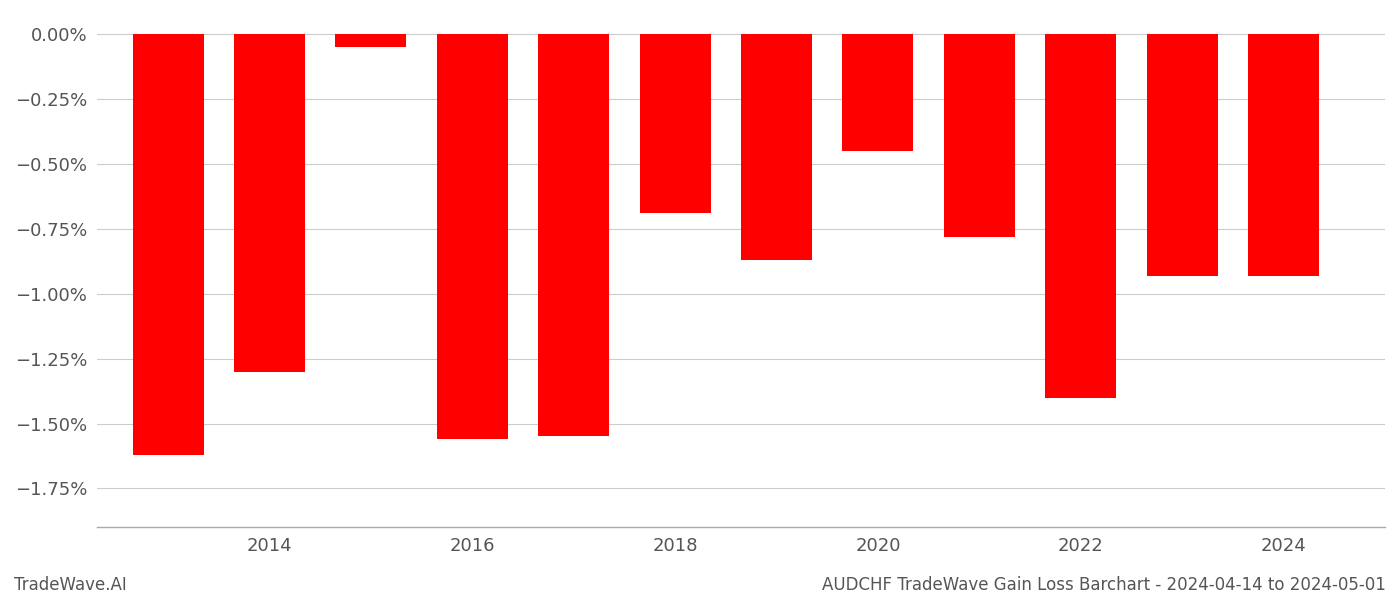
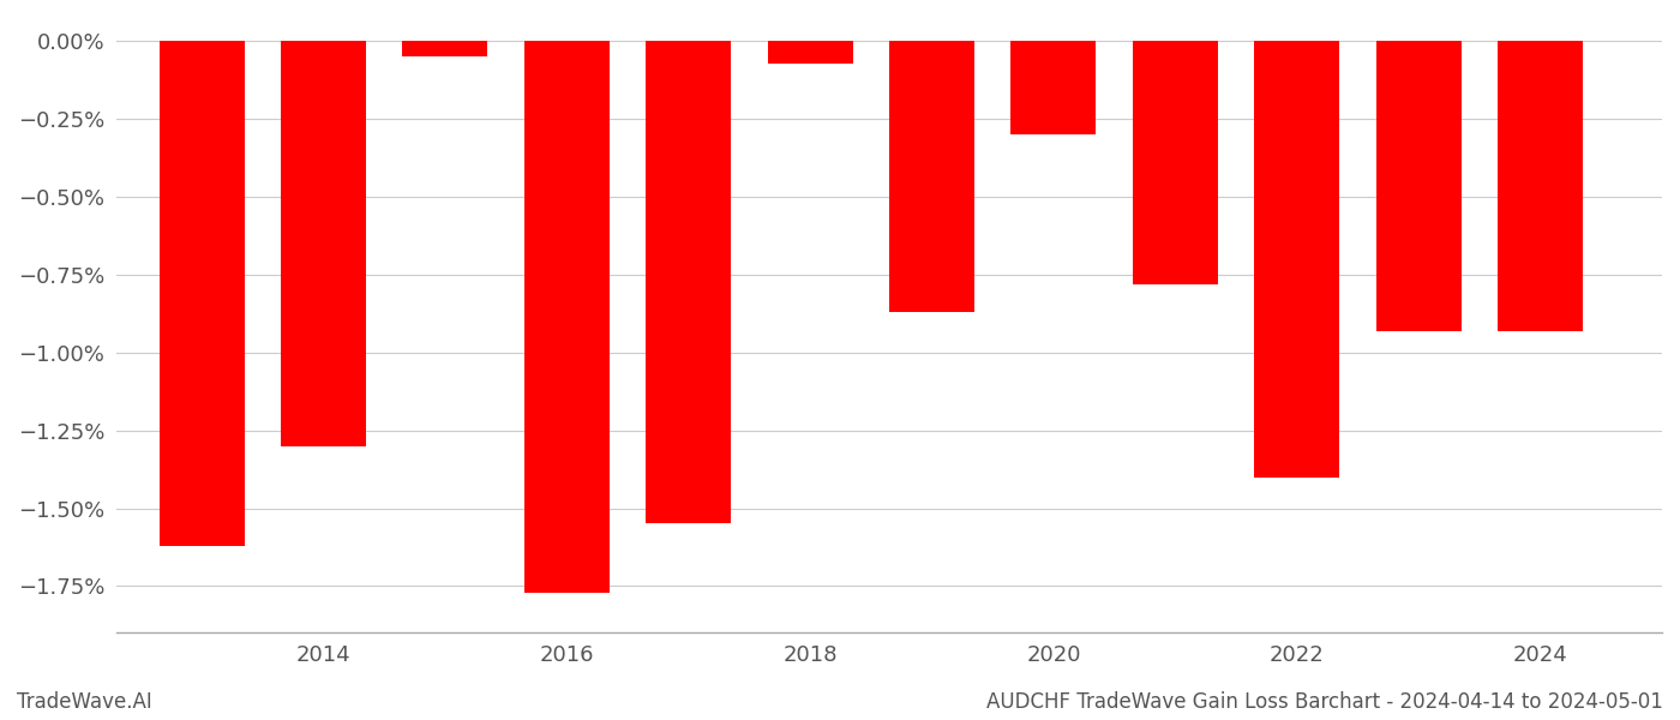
2016: -1.56% -> -1.77%
2018: -0.69% -> -0.07%
2020: -0.45% -> -0.30%
